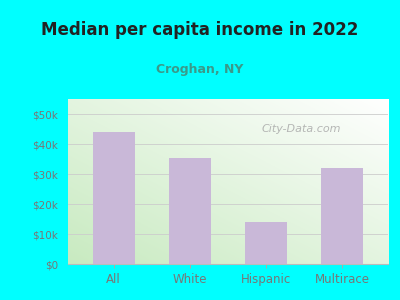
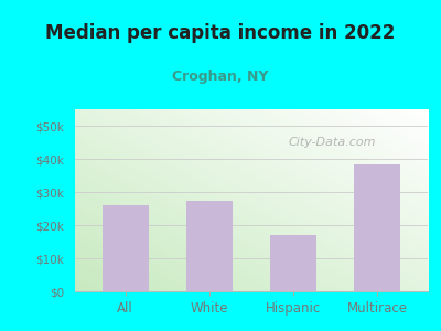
All: $44.0k -> $26.0k
White: $35.5k -> $27.5k
Hispanic: $14.0k -> $17.0k
Multirace: $32.0k -> $38.5k
